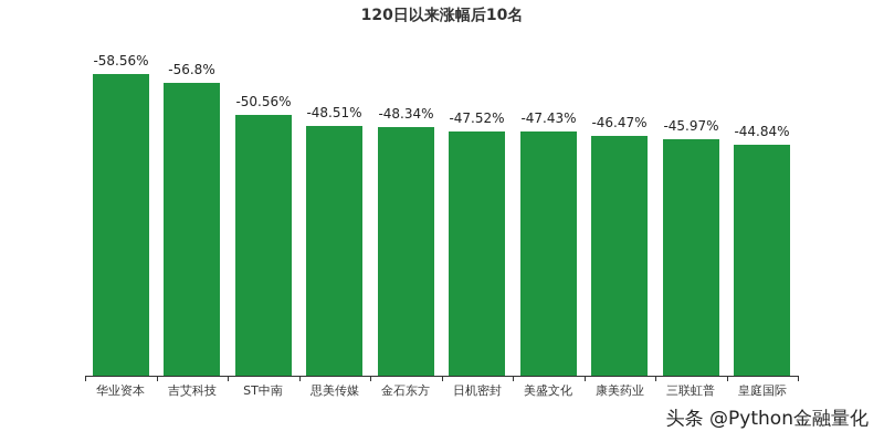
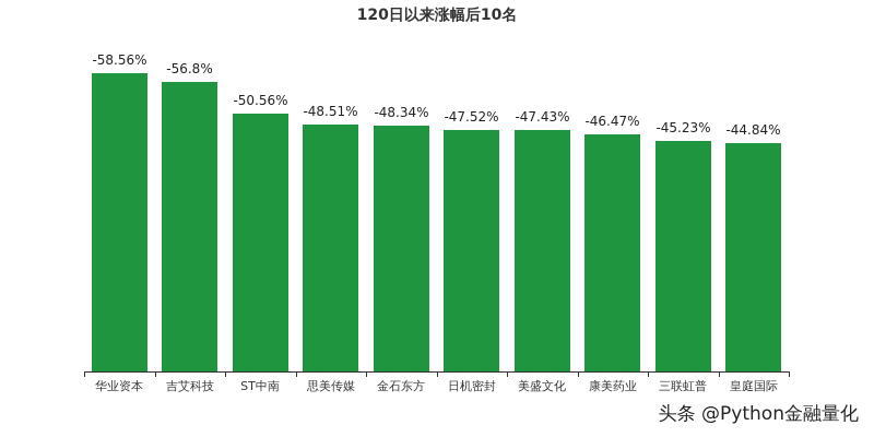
三联虹普: -45.97% -> -45.23%
